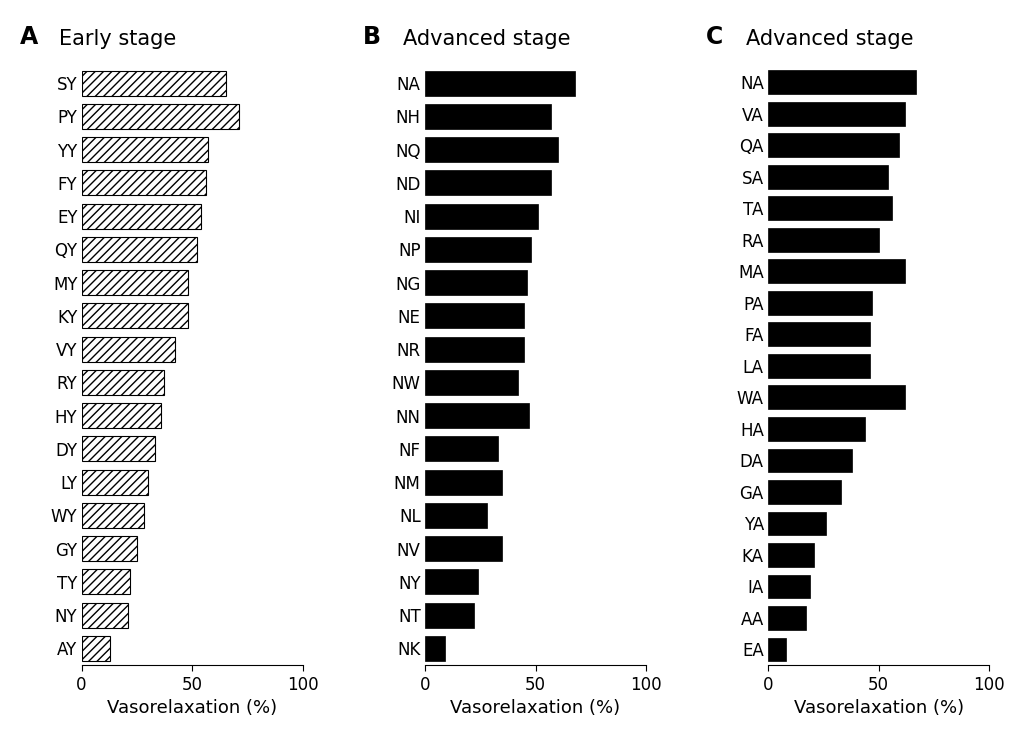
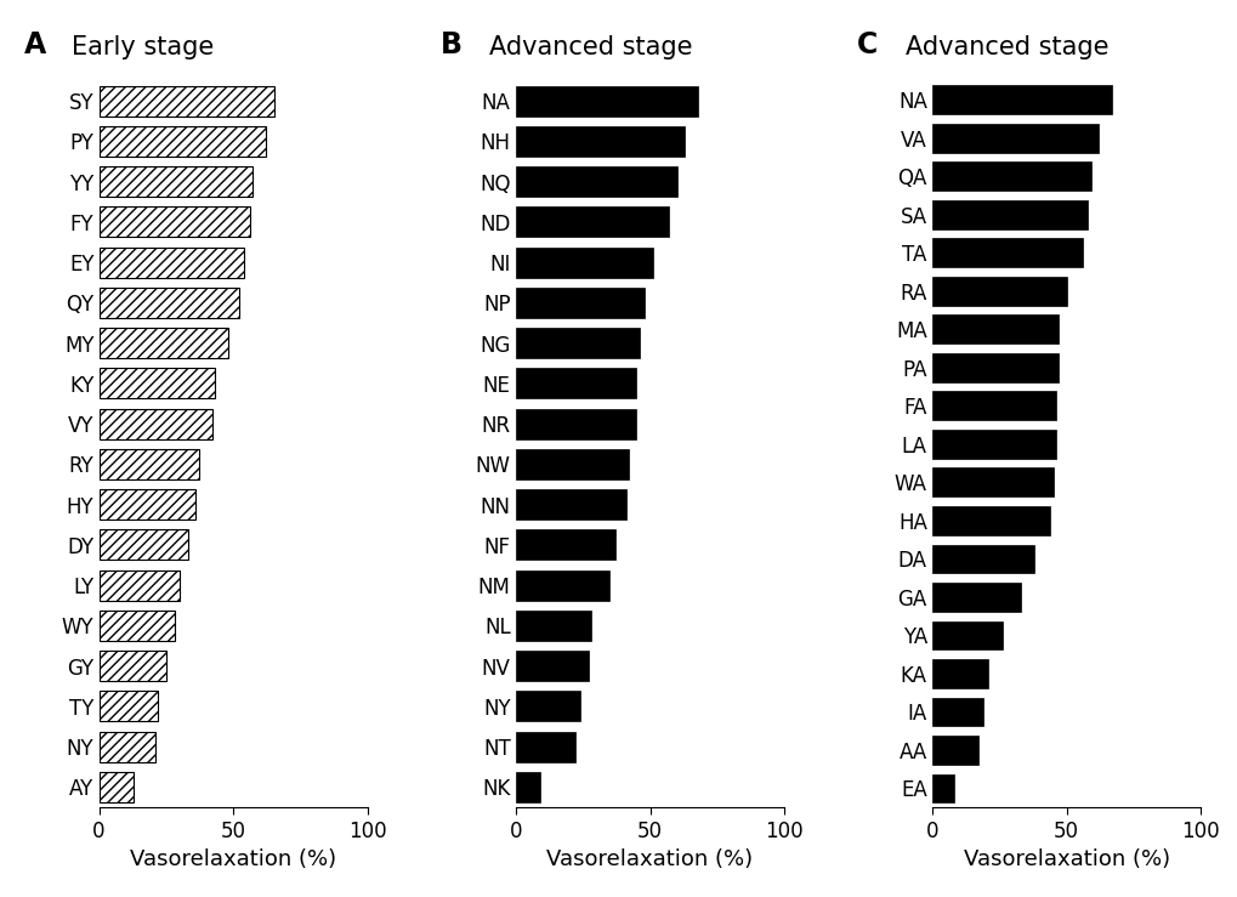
PY: 71 -> 62
KY: 48 -> 43
NH: 57 -> 63
NN: 47 -> 41
NF: 33 -> 37
NV: 35 -> 27
SA: 54 -> 58
MA: 62 -> 47
WA: 62 -> 45
